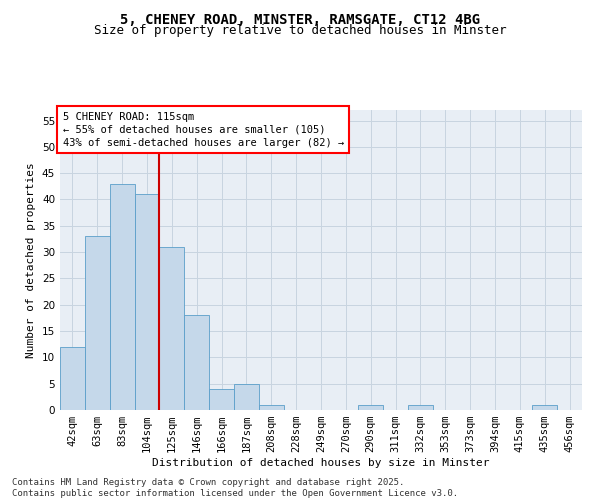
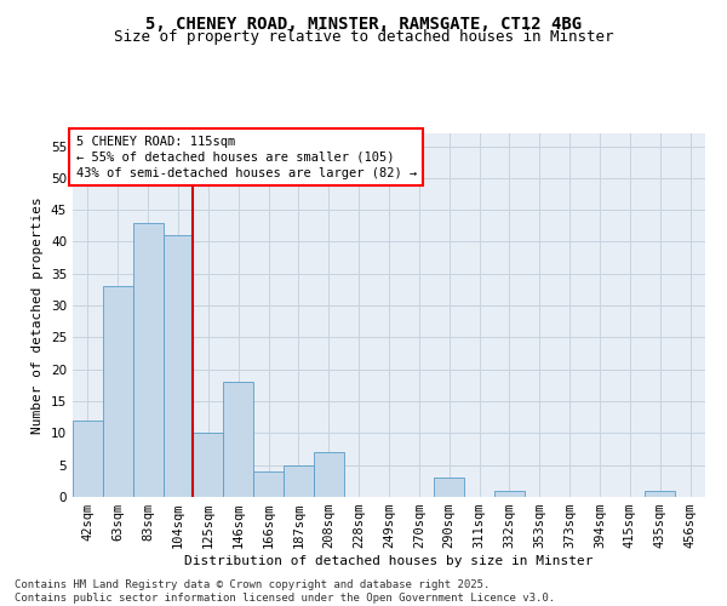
125sqm: 31 -> 10
208sqm: 1 -> 7
290sqm: 1 -> 3
